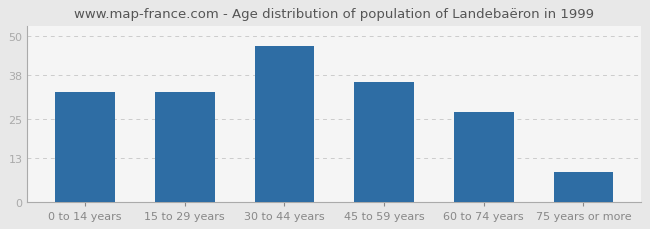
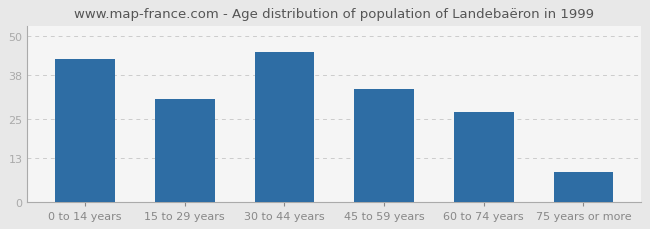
0 to 14 years: 33 -> 43
15 to 29 years: 33 -> 31
30 to 44 years: 47 -> 45
45 to 59 years: 36 -> 34
